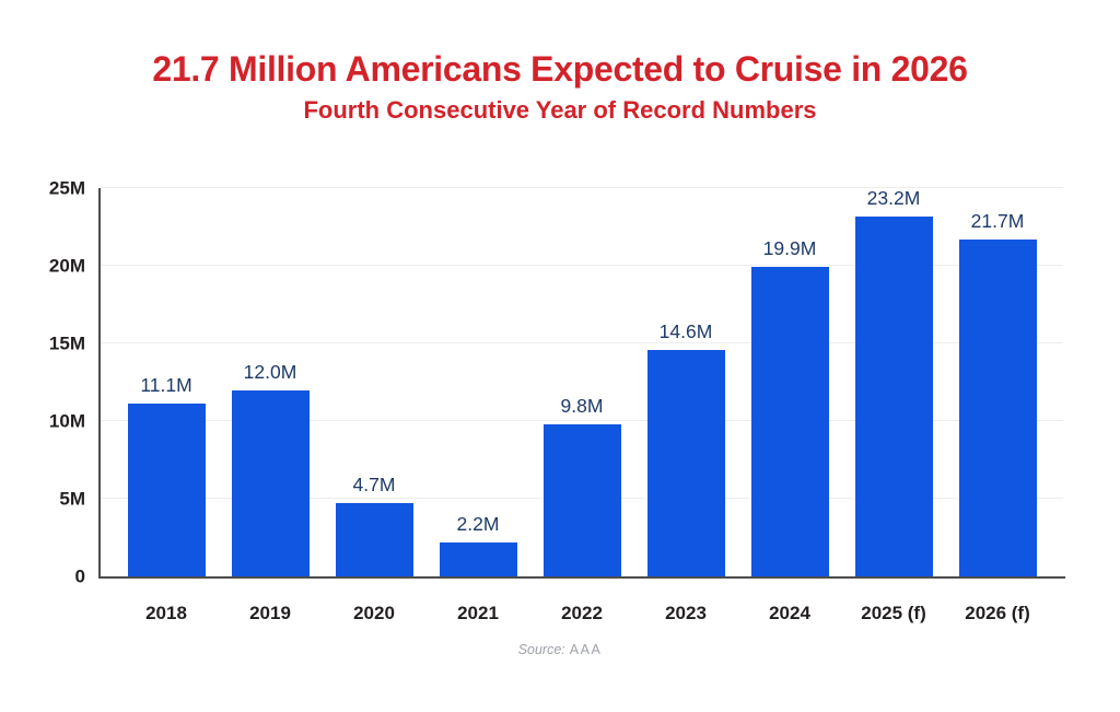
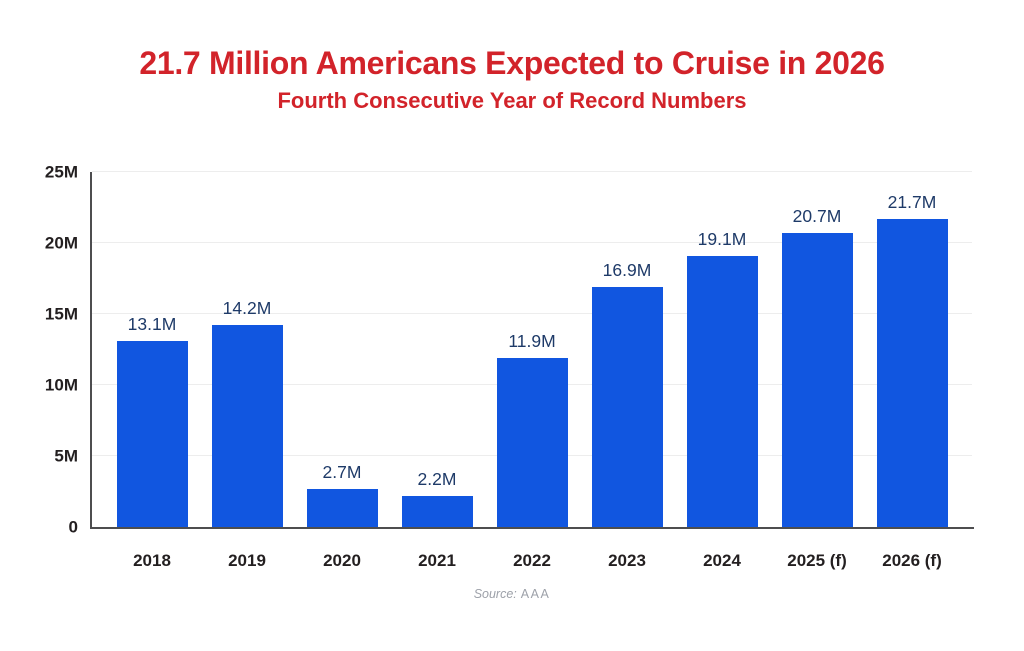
2018: 11.1M -> 13.1M
2019: 12.0M -> 14.2M
2020: 4.7M -> 2.7M
2022: 9.8M -> 11.9M
2023: 14.6M -> 16.9M
2024: 19.9M -> 19.1M
2025 (f): 23.2M -> 20.7M
